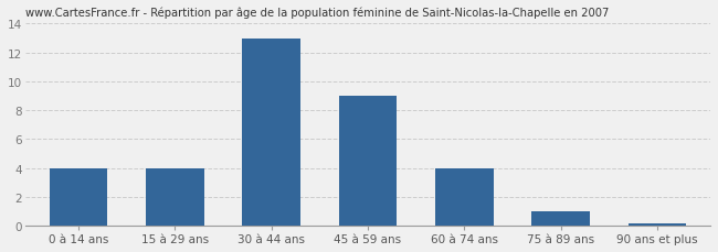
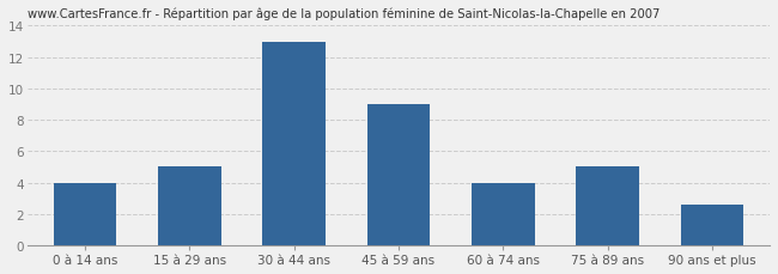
15 à 29 ans: 4.0 -> 5.0
75 à 89 ans: 1.0 -> 5.0
90 ans et plus: 0.1 -> 2.6
